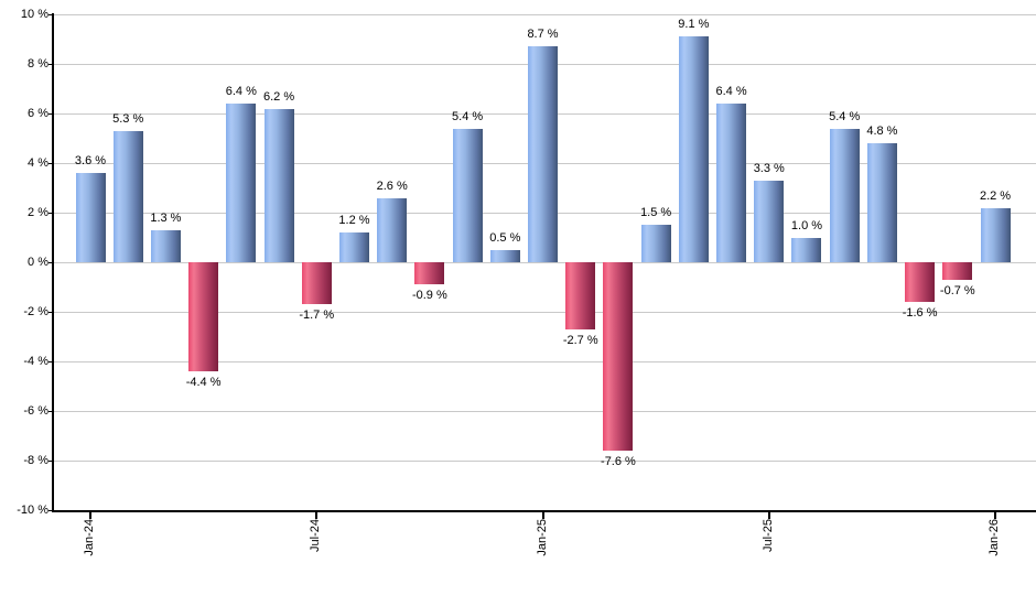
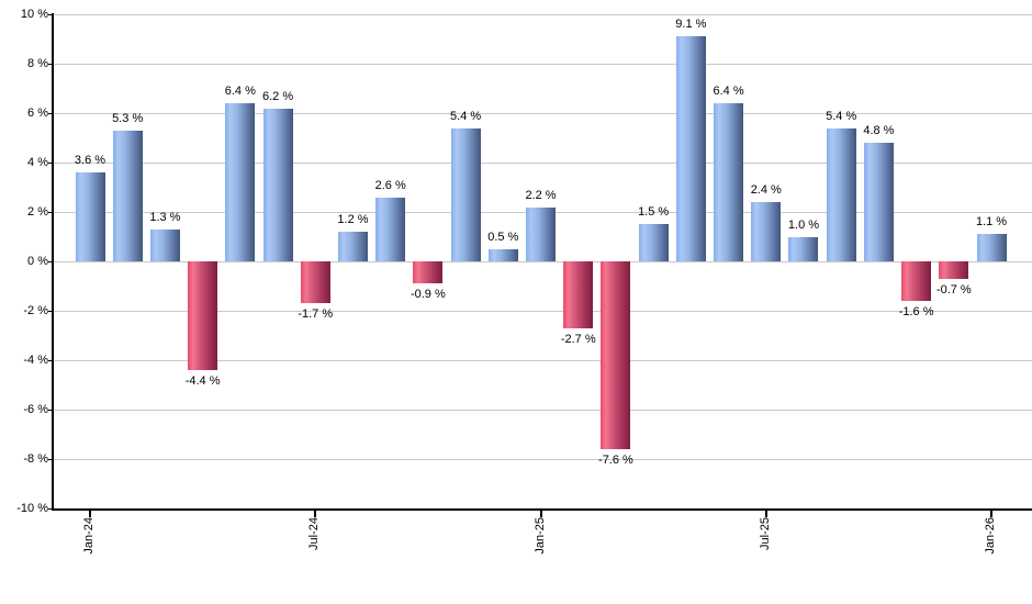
Jan-25: 8.7 -> 2.2
Jul-25: 3.3 -> 2.4
Jan-26: 2.2 -> 1.1
